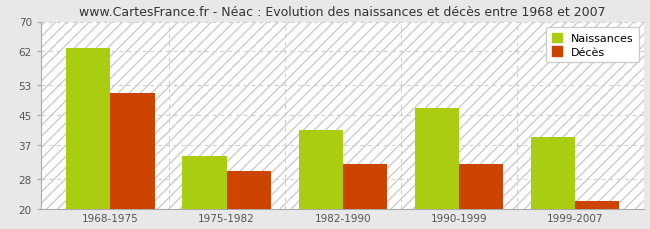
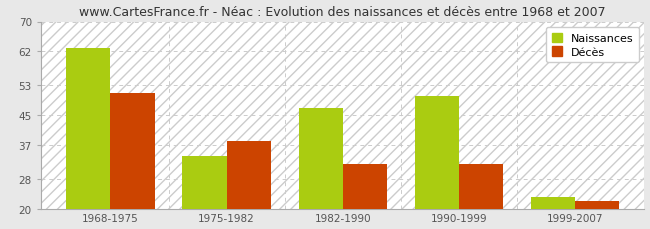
Décès/1975-1982: 30 -> 38
Naissances/1982-1990: 41 -> 47
Naissances/1990-1999: 47 -> 50
Naissances/1999-2007: 39 -> 23
